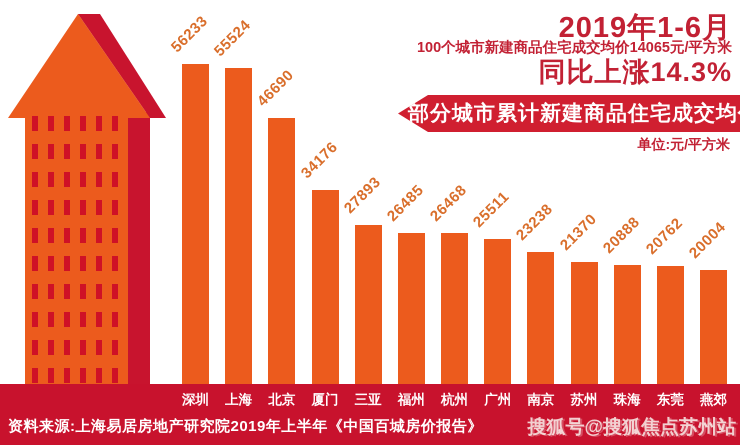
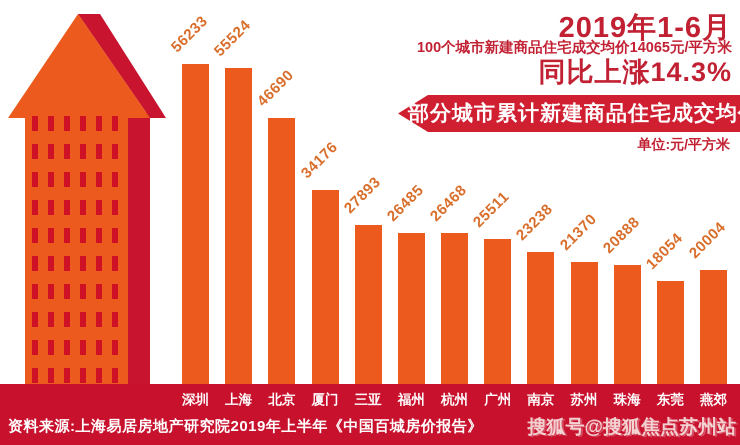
东莞: 20762 -> 18054
